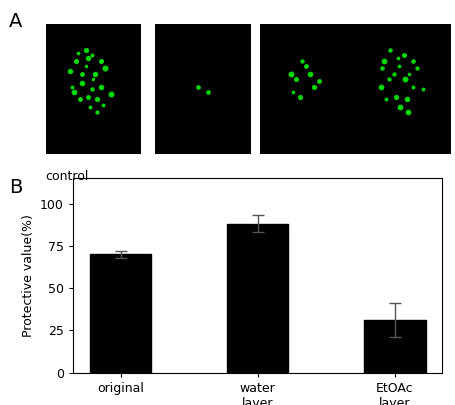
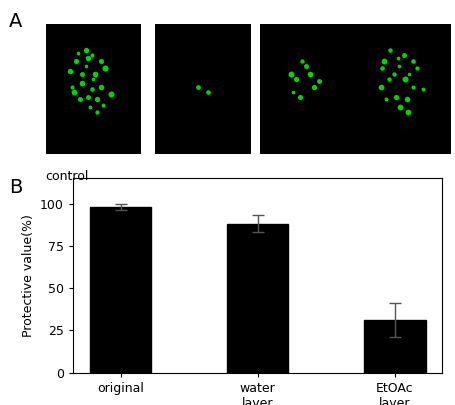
original: 70 -> 98
